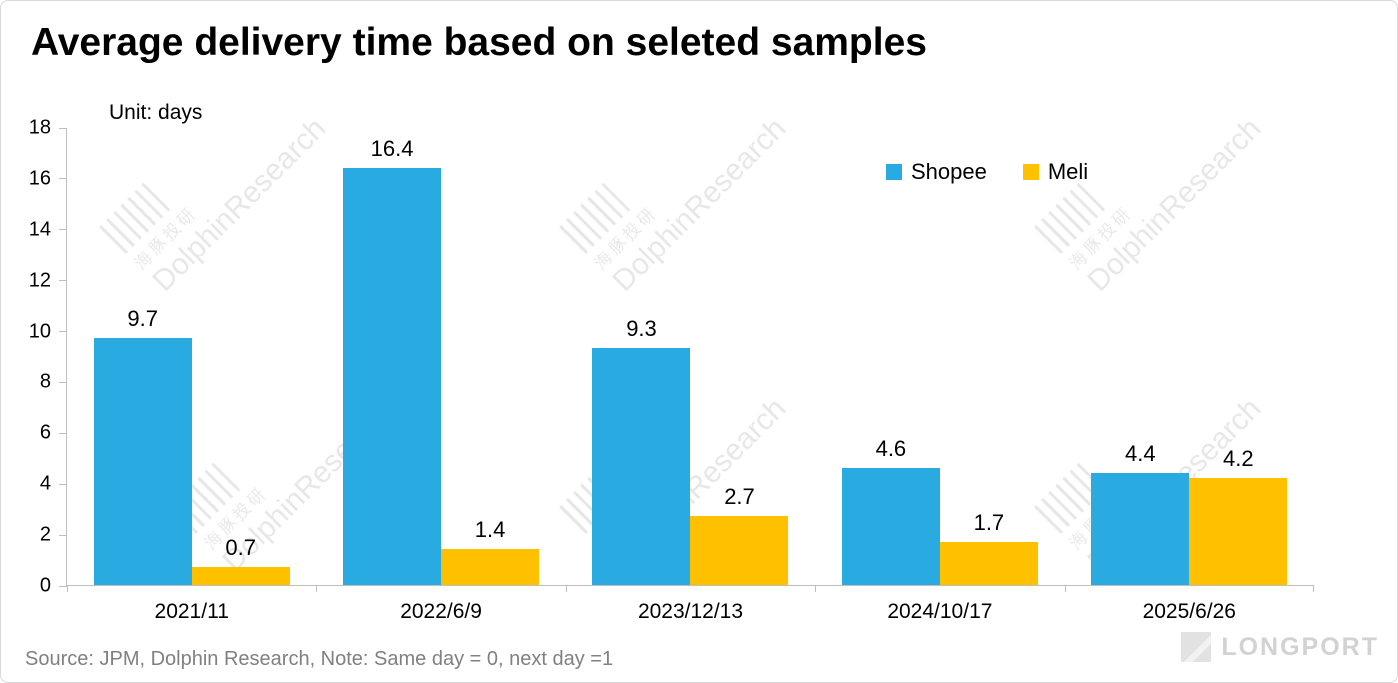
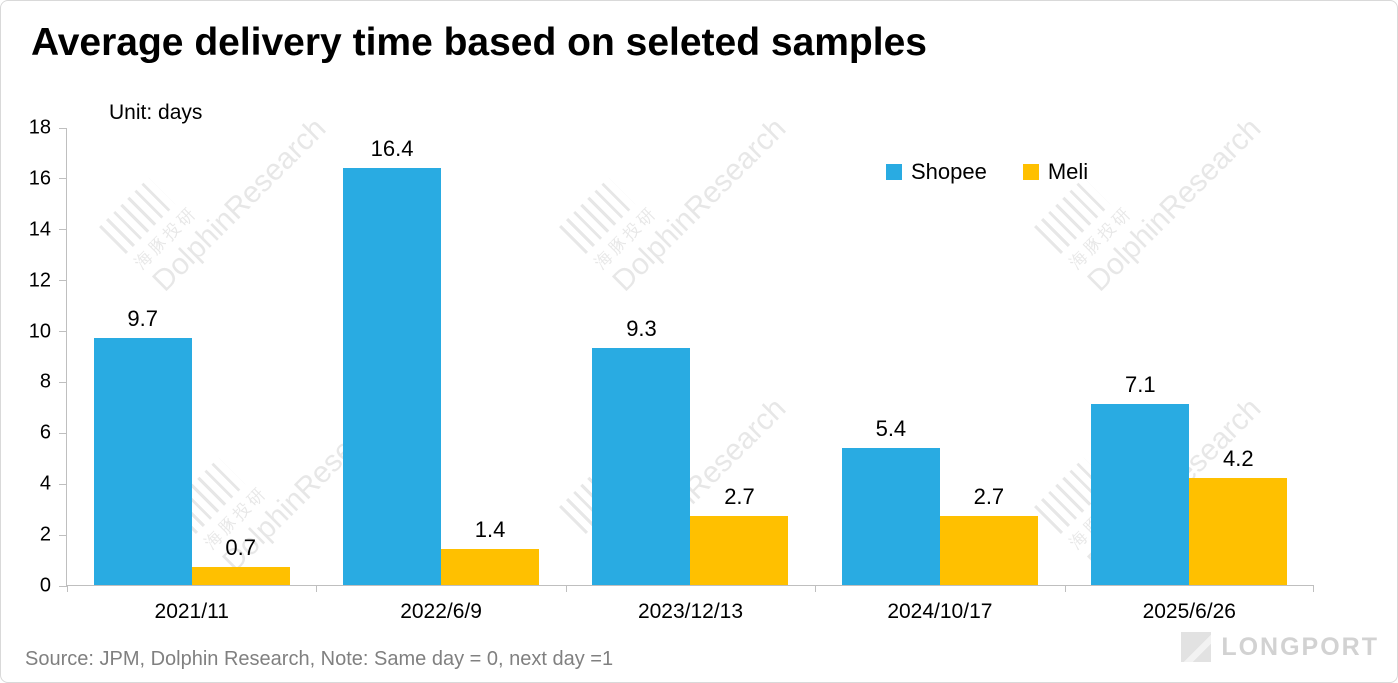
Shopee/2024/10/17: 4.6 -> 5.4
Meli/2024/10/17: 1.7 -> 2.7
Shopee/2025/6/26: 4.4 -> 7.1
